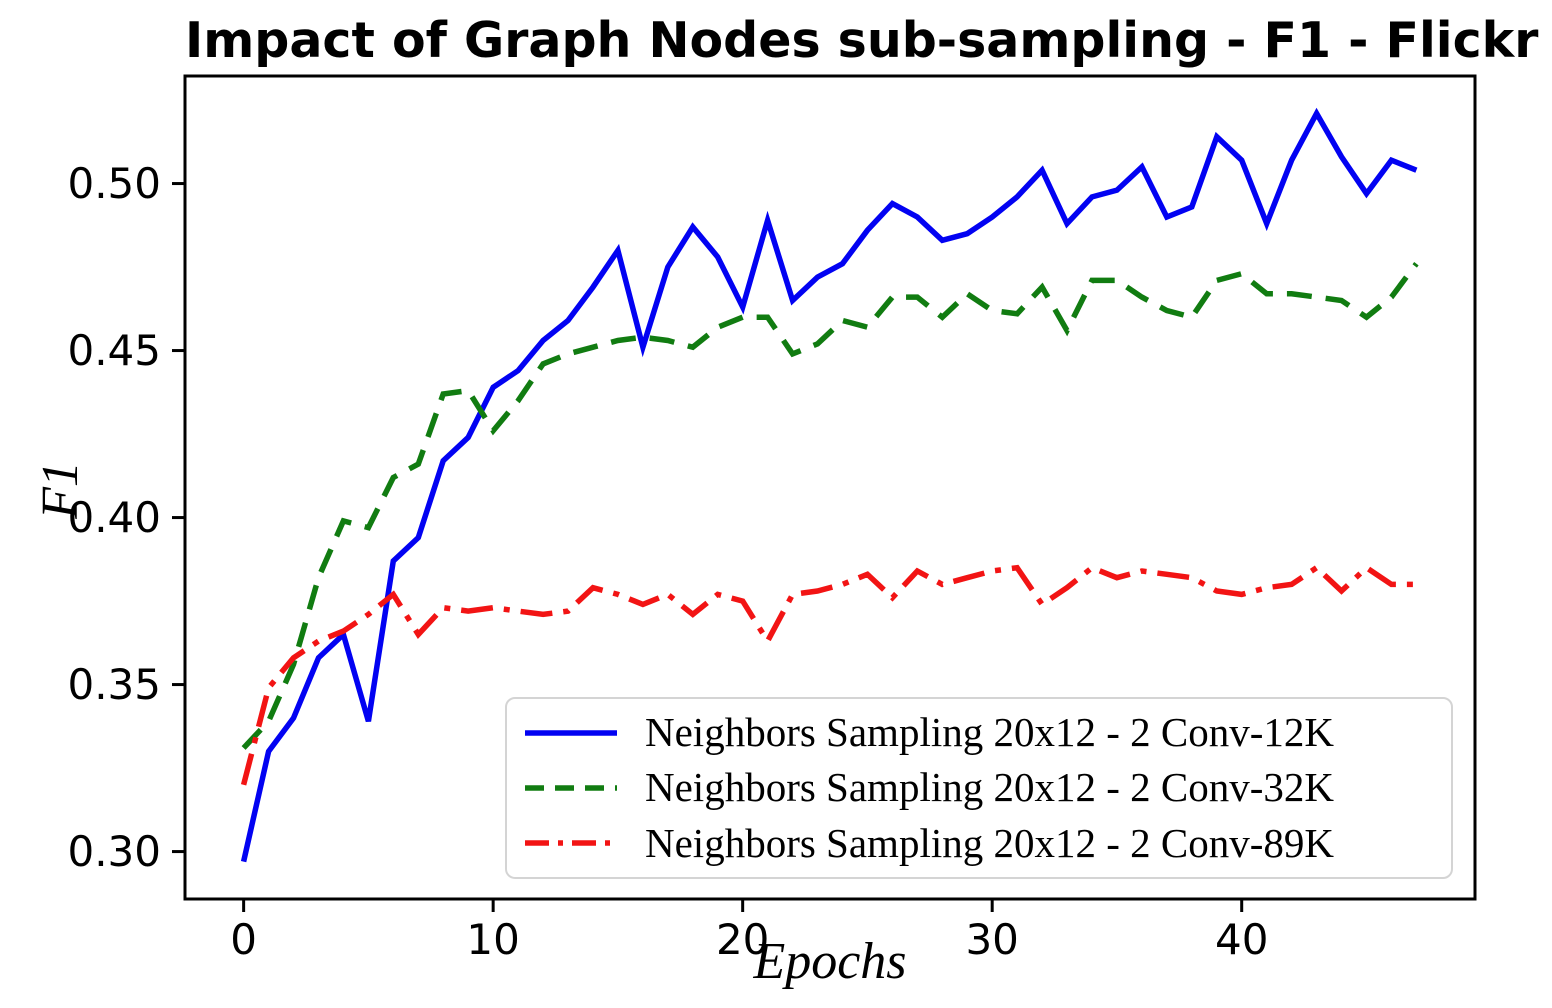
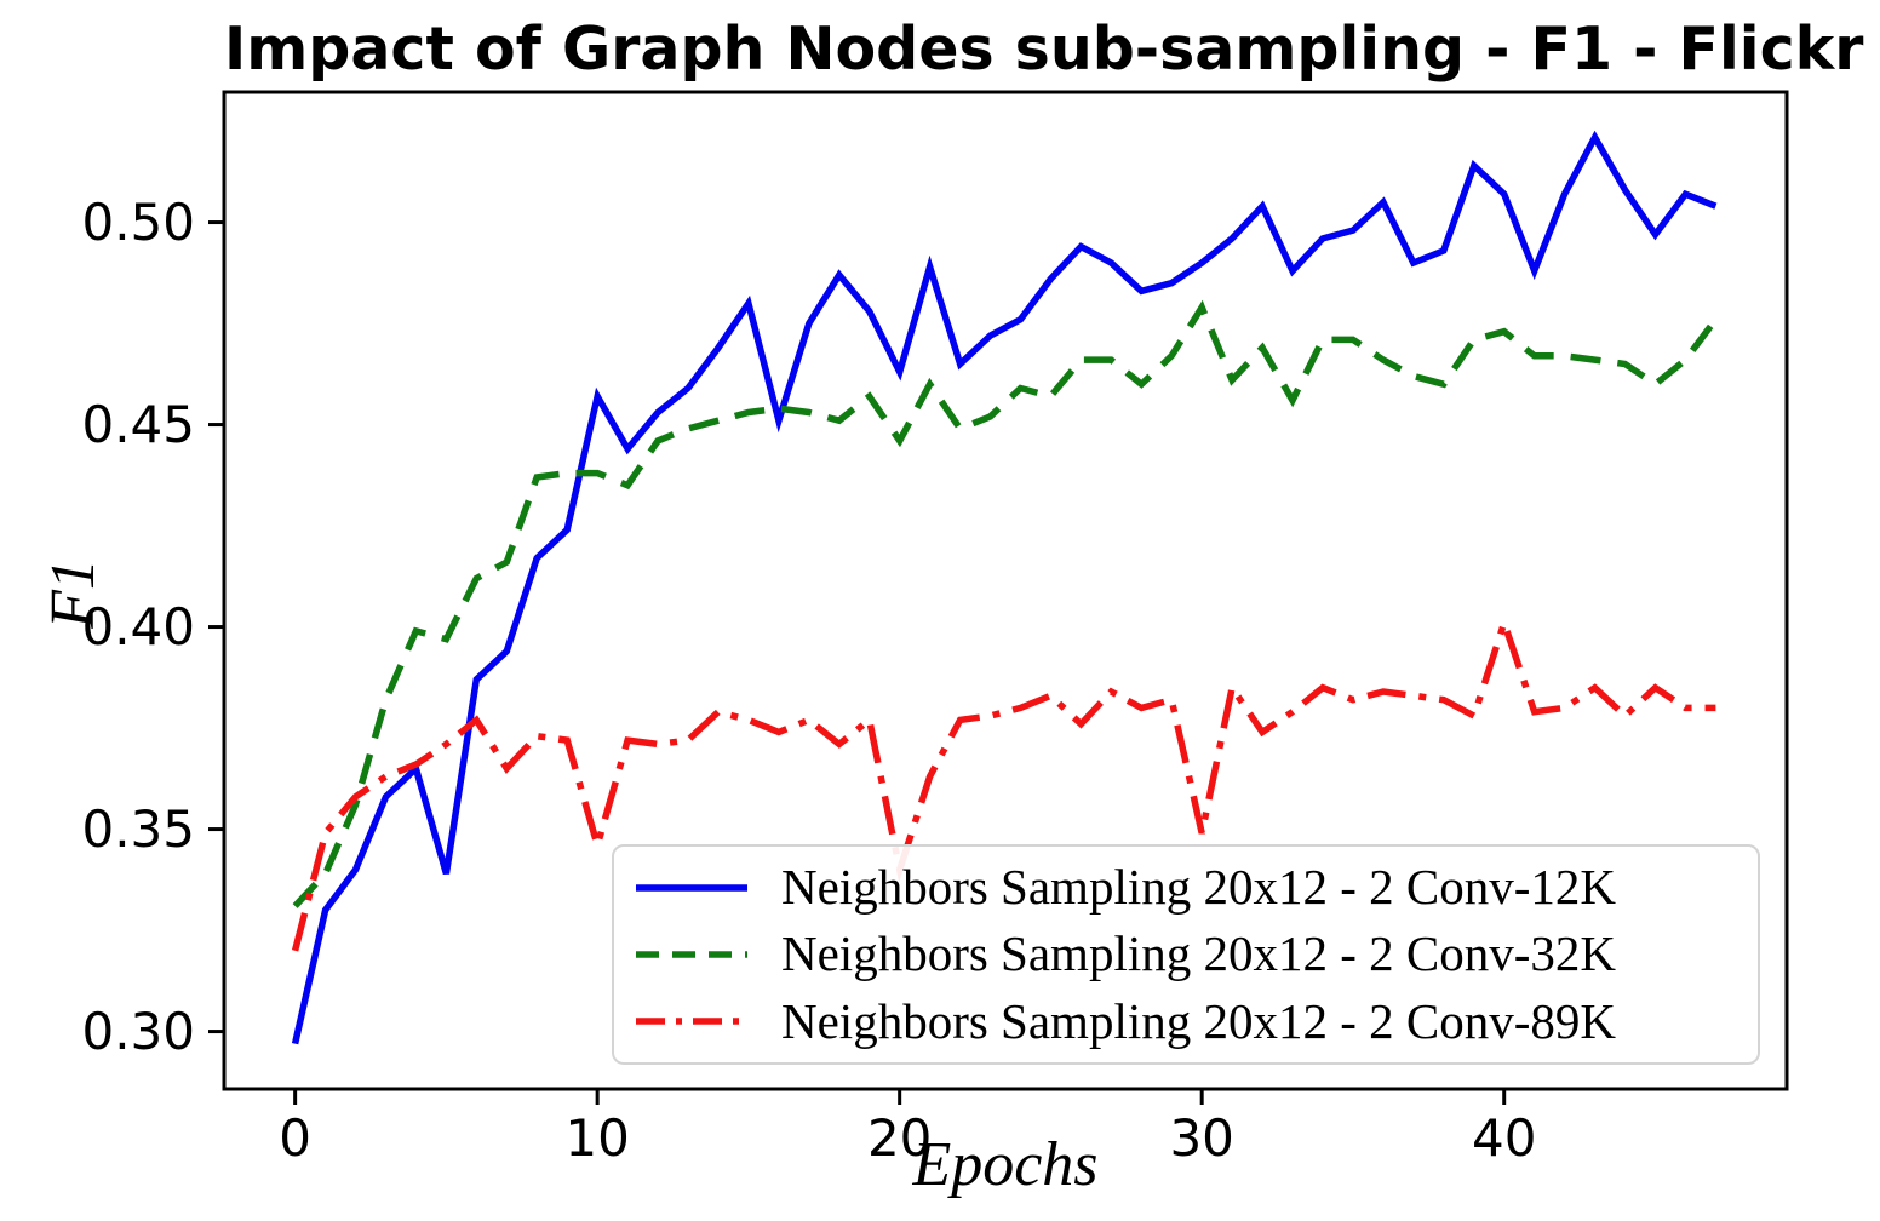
Neighbors Sampling 20x12 - 2 Conv-12K/10: 0.439 -> 0.457
Neighbors Sampling 20x12 - 2 Conv-32K/10: 0.426 -> 0.438
Neighbors Sampling 20x12 - 2 Conv-89K/10: 0.373 -> 0.346
Neighbors Sampling 20x12 - 2 Conv-32K/20: 0.460 -> 0.446
Neighbors Sampling 20x12 - 2 Conv-89K/20: 0.375 -> 0.340
Neighbors Sampling 20x12 - 2 Conv-32K/30: 0.462 -> 0.479
Neighbors Sampling 20x12 - 2 Conv-89K/30: 0.384 -> 0.349
Neighbors Sampling 20x12 - 2 Conv-89K/40: 0.377 -> 0.401
